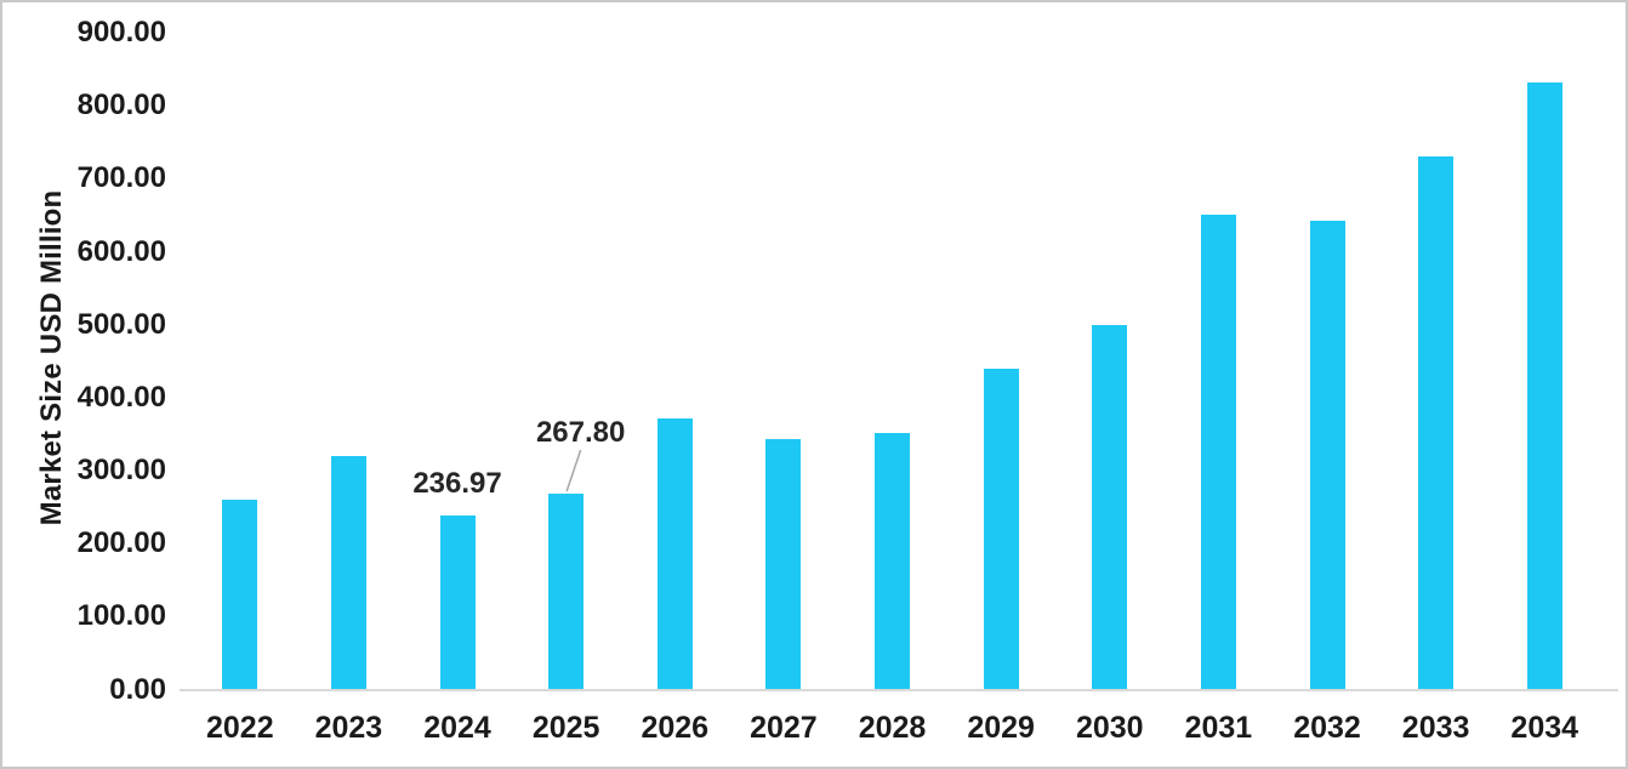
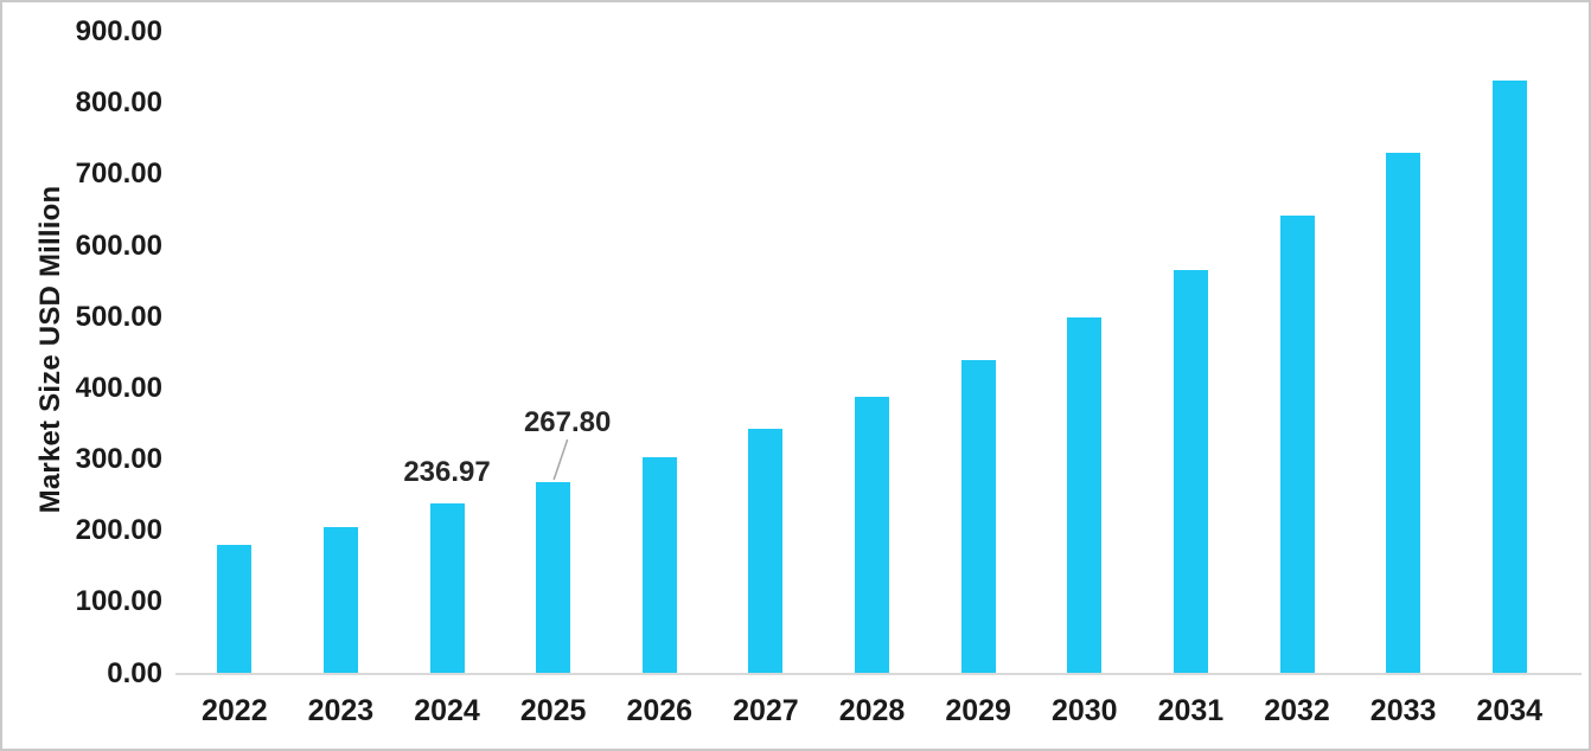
2022: 260 -> 180
2023: 320 -> 200
2026: 370 -> 300
2028: 350 -> 390
2031: 650 -> 570
